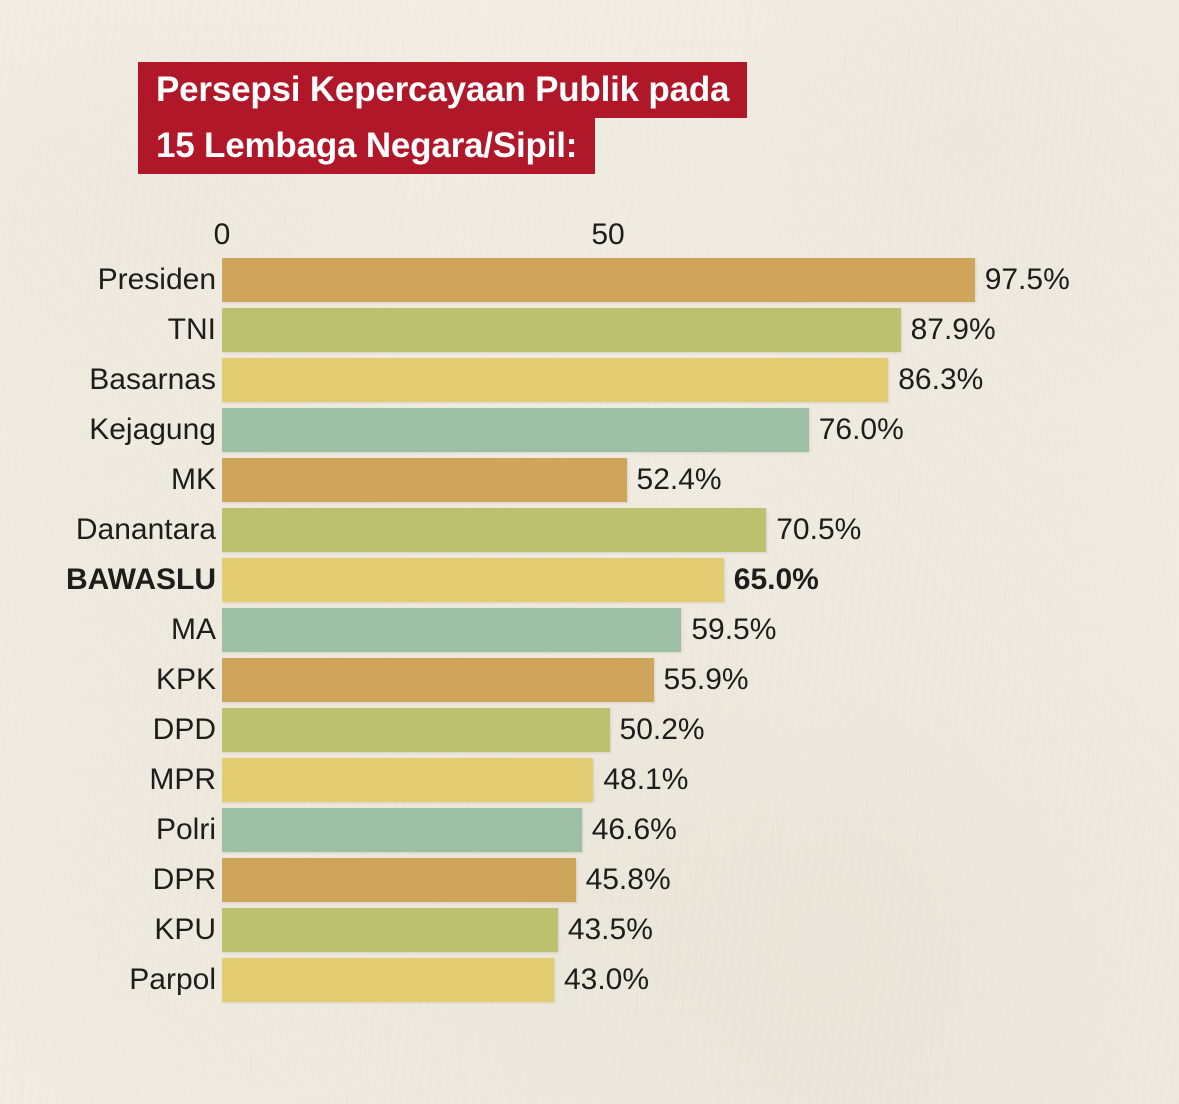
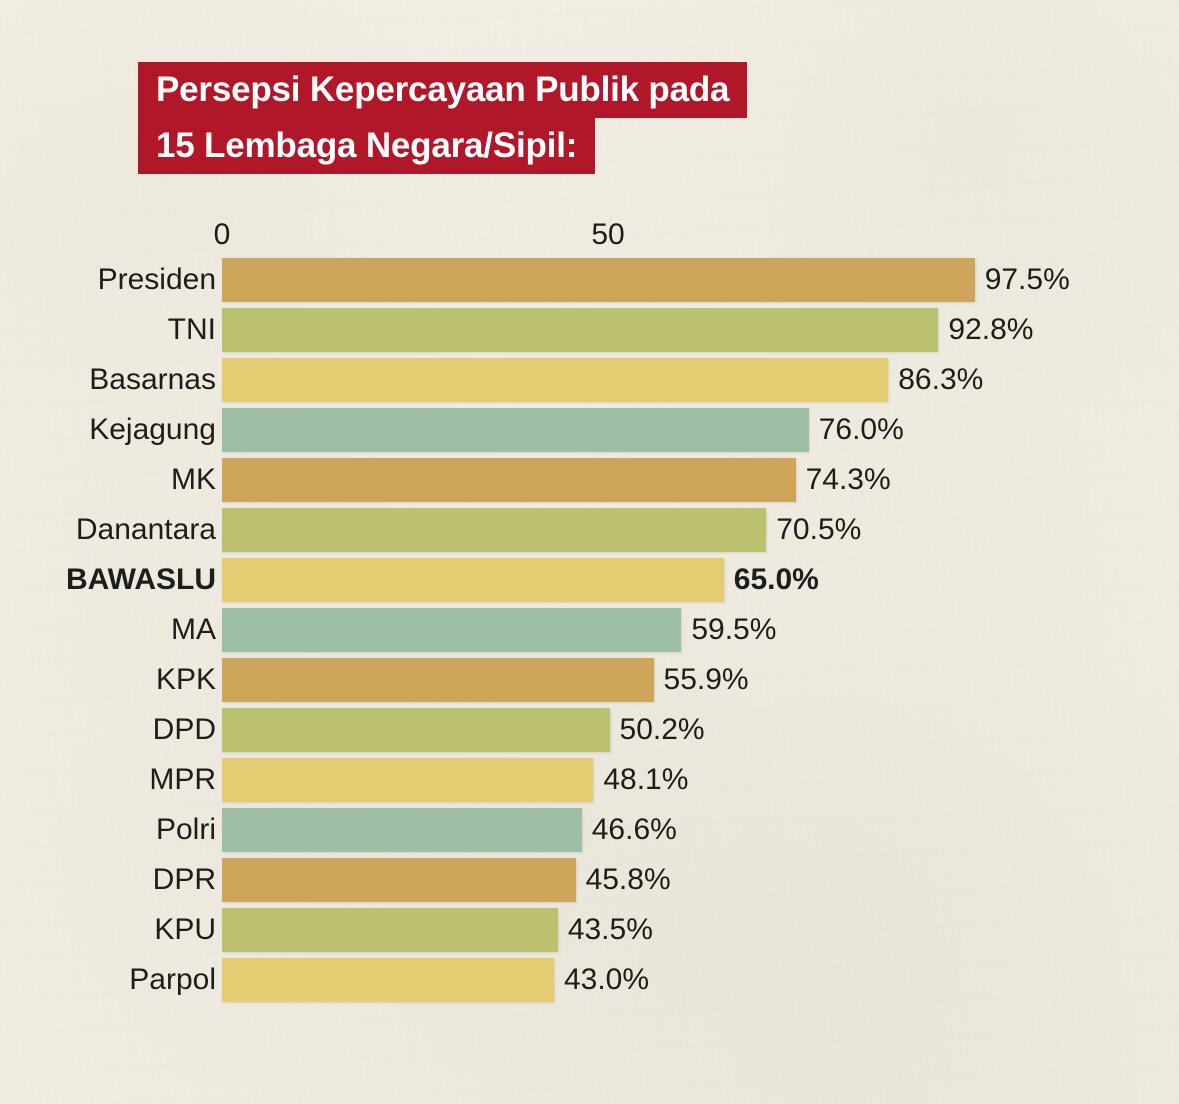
TNI: 87.9% -> 92.8%
MK: 52.4% -> 74.3%
